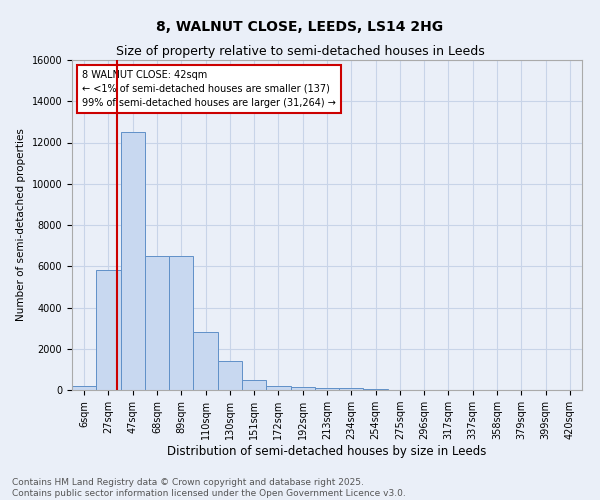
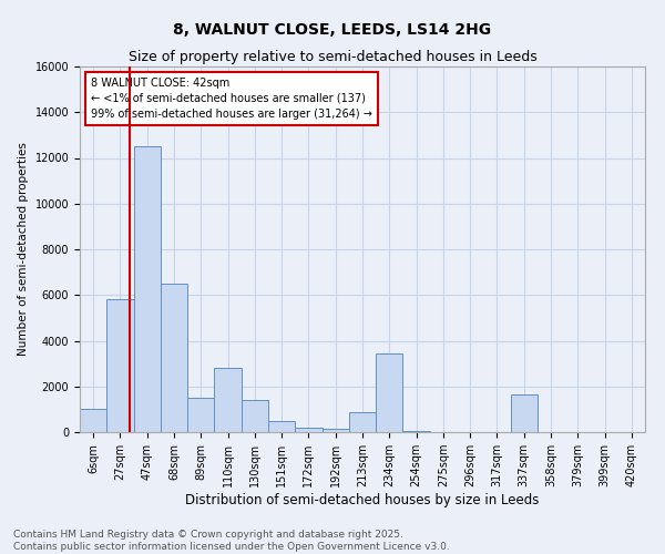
6sqm: 200 -> 1000
89sqm: 6500 -> 1500
213sqm: 100 -> 850
234sqm: 80 -> 3450
337sqm: 0 -> 1650
